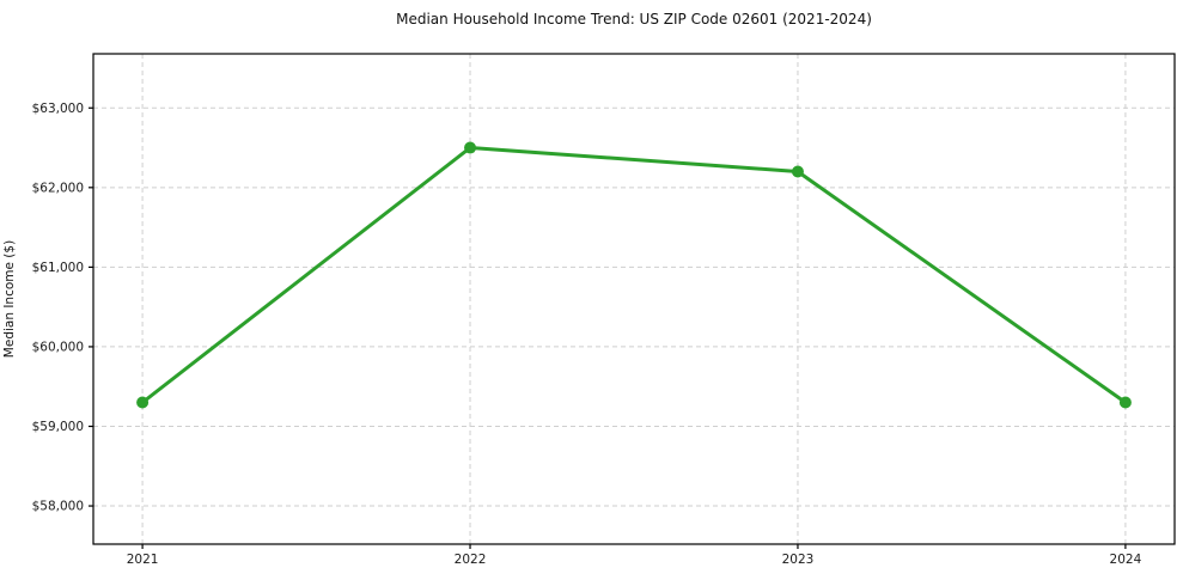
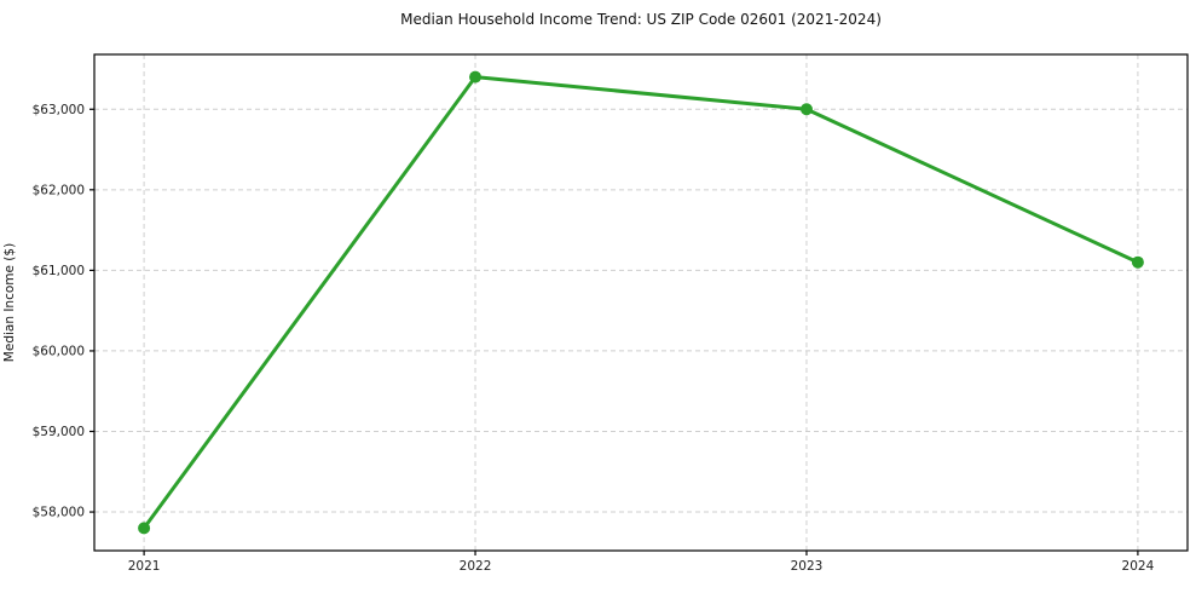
2021: $59300 -> $57800
2022: $62500 -> $63400
2023: $62200 -> $63000
2024: $59300 -> $61100
